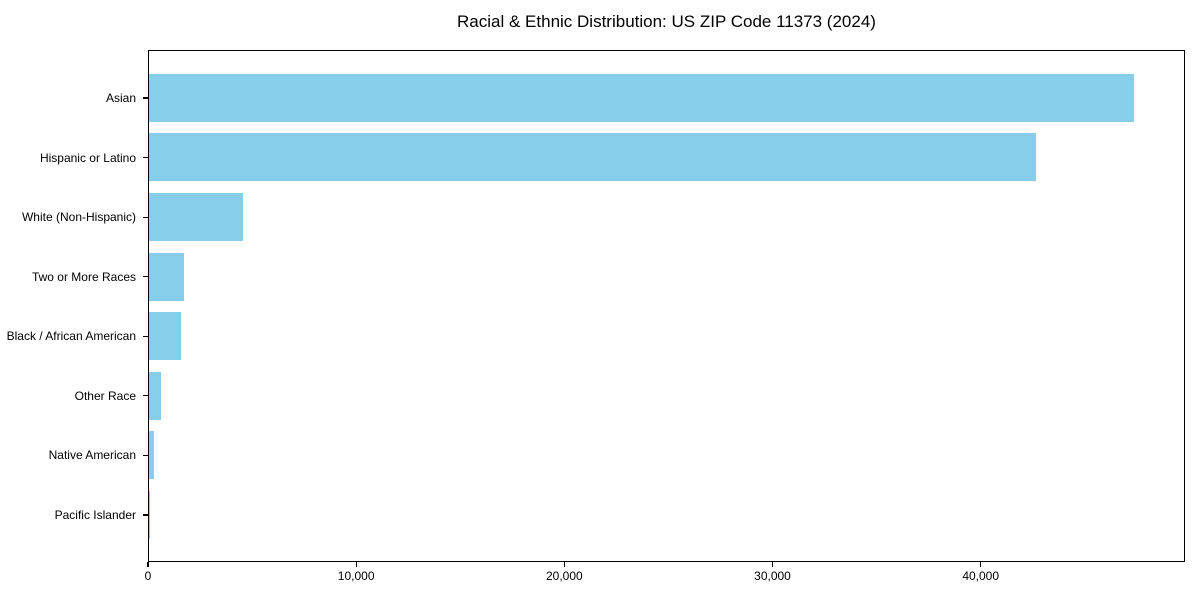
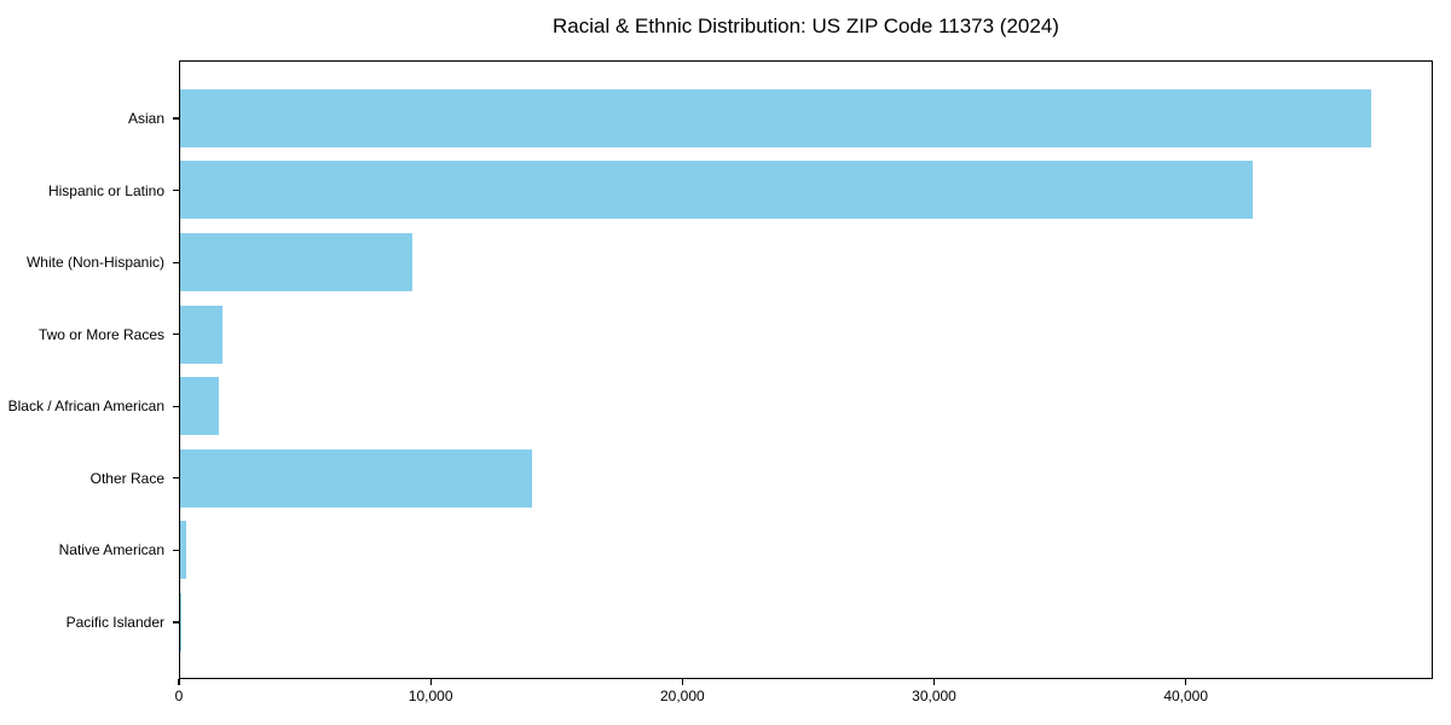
White (Non-Hispanic): 4500 -> 9200
Other Race: 600 -> 14000
